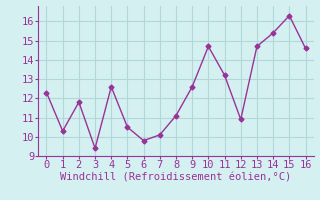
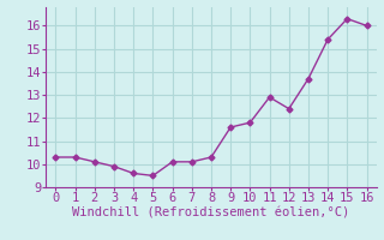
0: 12.3 -> 10.3
2: 11.8 -> 10.1
3: 9.4 -> 9.9
4: 12.6 -> 9.6
5: 10.5 -> 9.5
6: 9.8 -> 10.1
8: 11.1 -> 10.3
9: 12.6 -> 11.6
10: 14.7 -> 11.8
11: 13.2 -> 12.9
12: 10.9 -> 12.4
13: 14.7 -> 13.7
16: 14.6 -> 16.0
